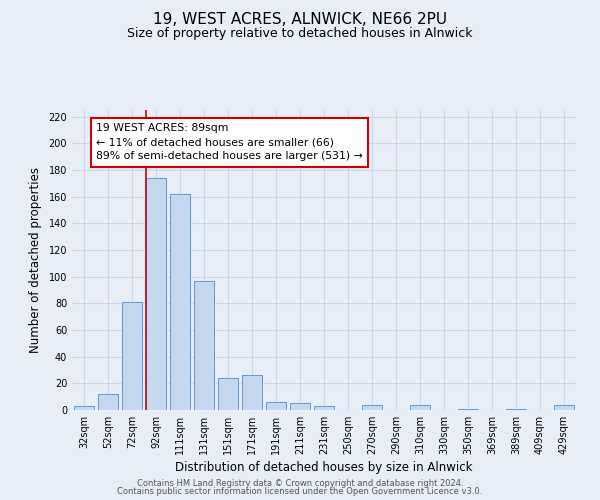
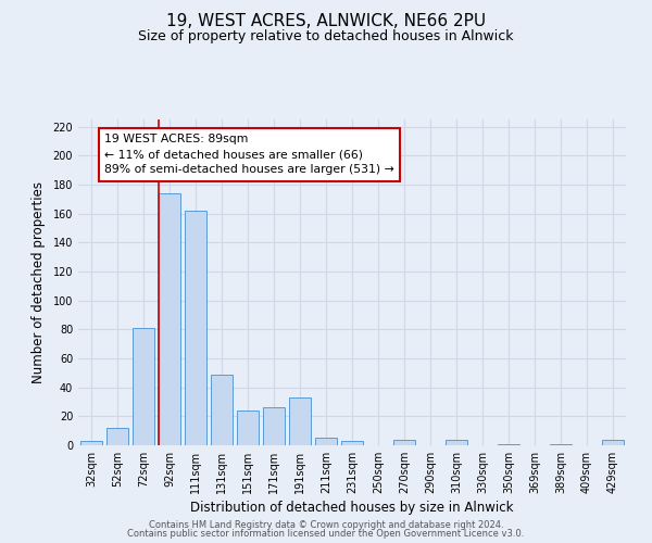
131sqm: 97 -> 49
191sqm: 6 -> 33
